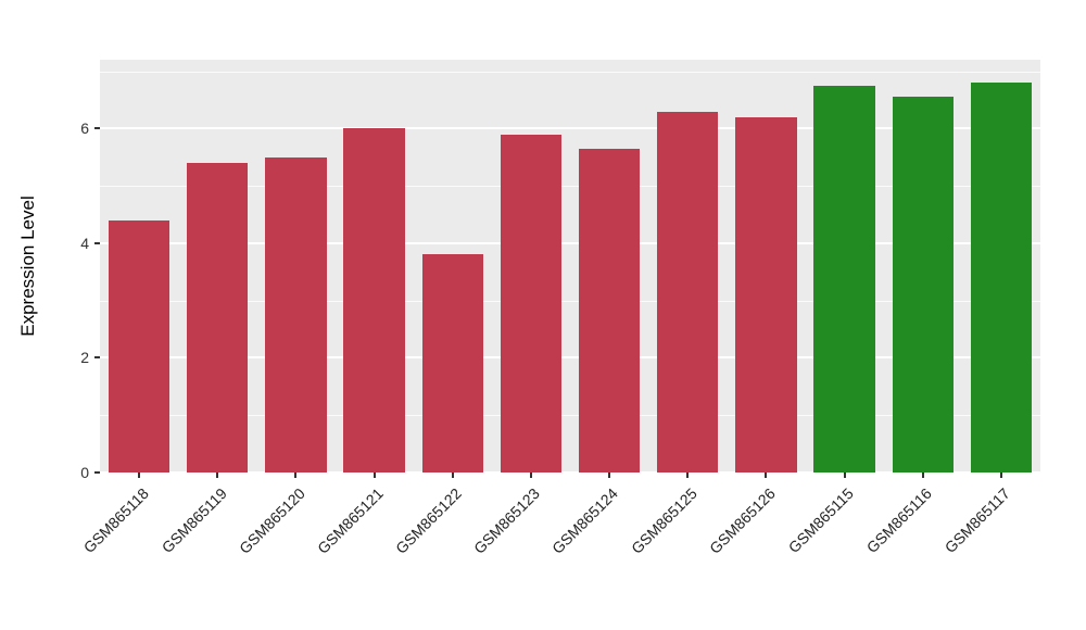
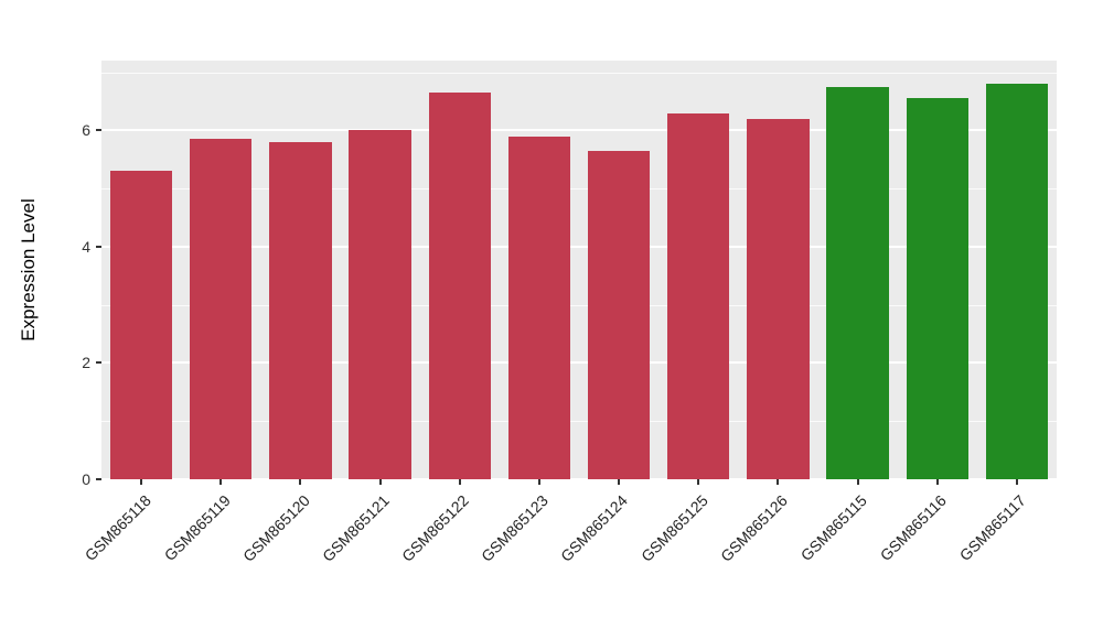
GSM865118: 4.4 -> 5.3
GSM865119: 5.4 -> 5.8
GSM865120: 5.5 -> 5.8
GSM865122: 3.8 -> 6.7
